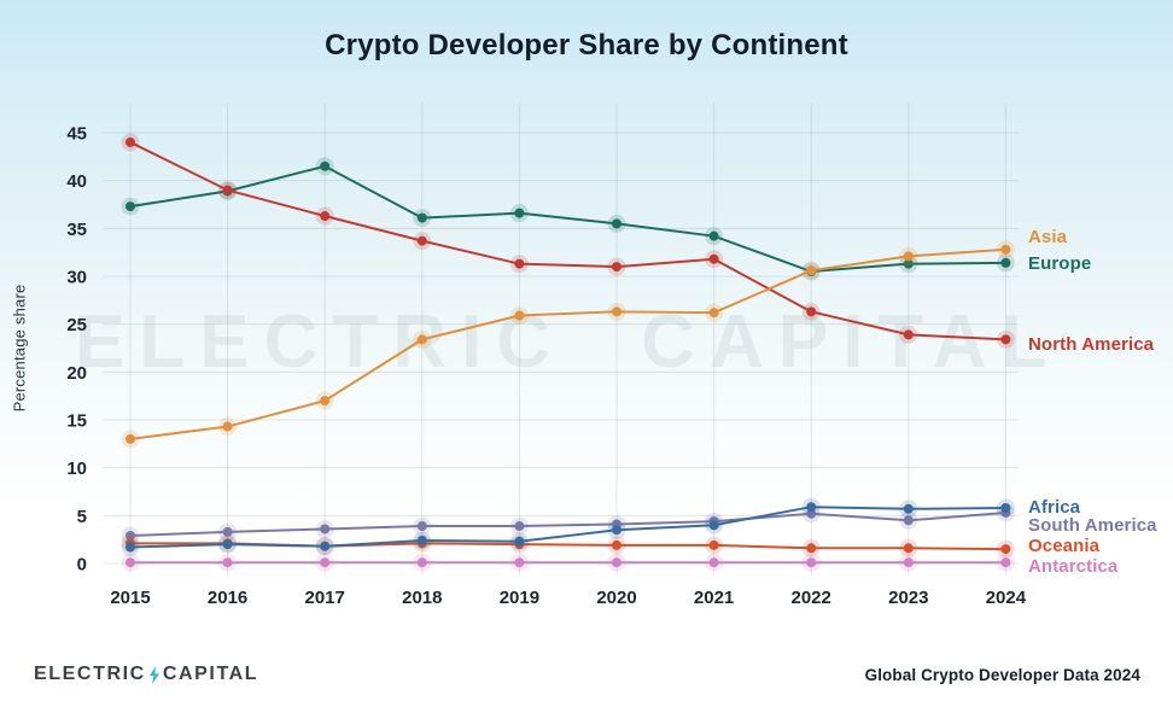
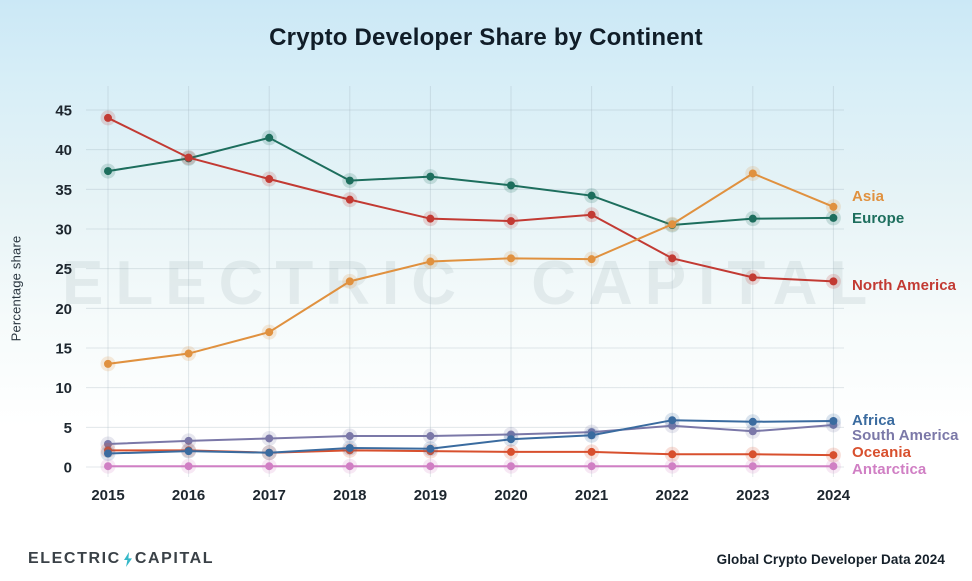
Asia/2023: 32 -> 37
